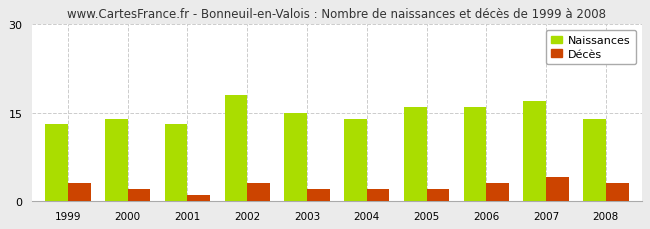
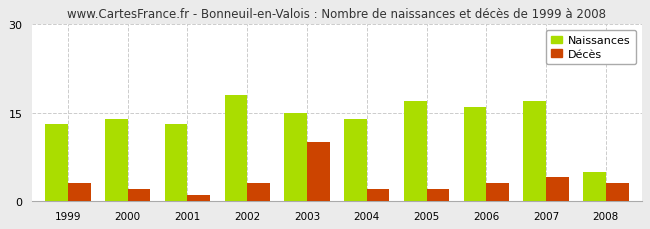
Décès/2003: 2 -> 10
Naissances/2005: 16 -> 17
Naissances/2008: 14 -> 5
